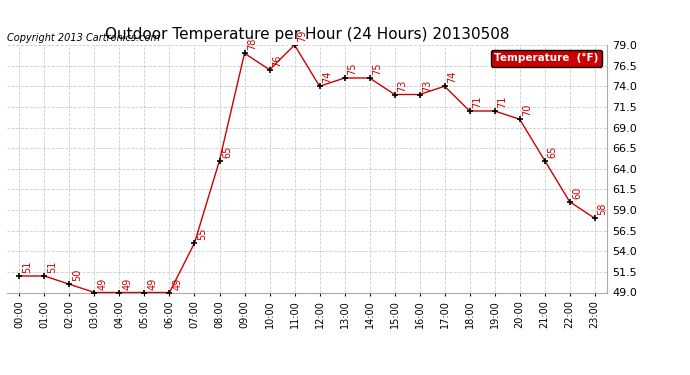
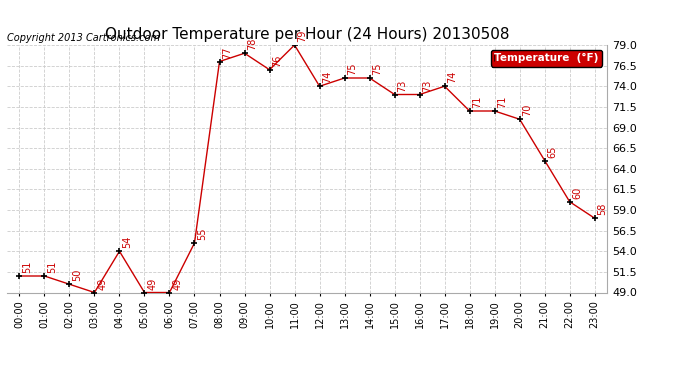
04:00: 49 -> 54
08:00: 65 -> 77
